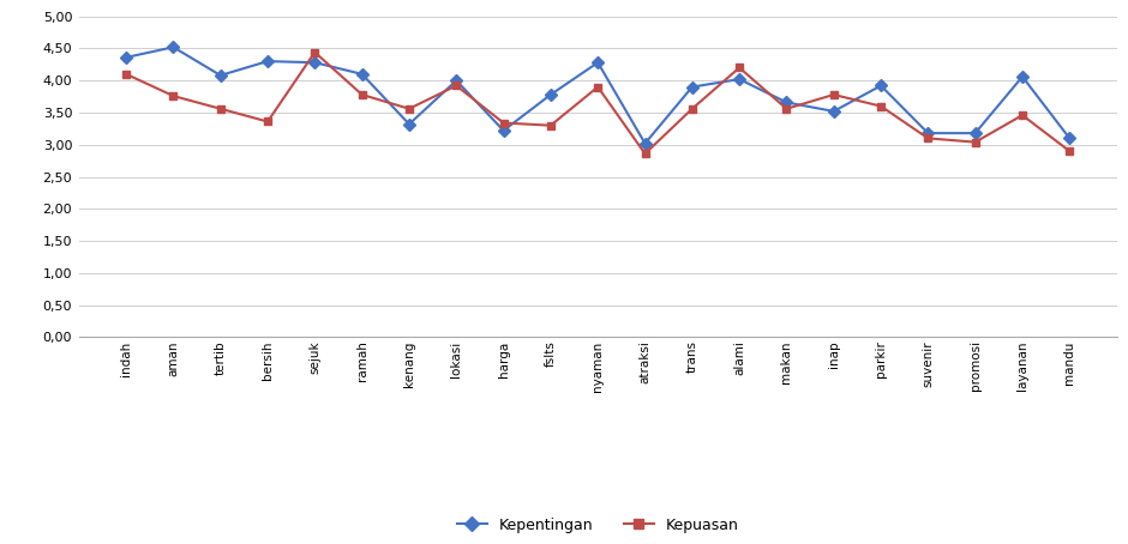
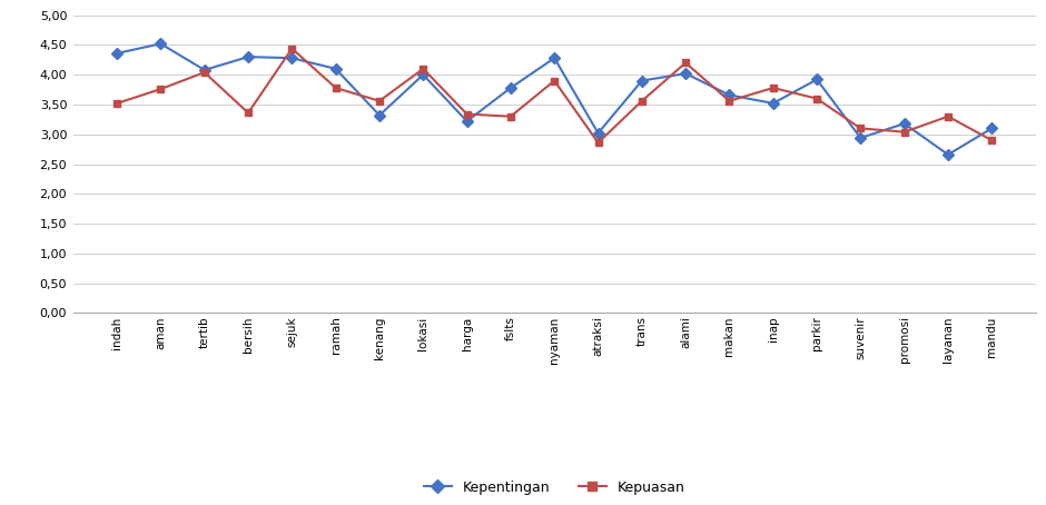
Kepuasan/indah: 4,10 -> 3,52
Kepuasan/tertib: 3,56 -> 4,04
Kepuasan/lokasi: 3,92 -> 4,10
Kepentingan/suvenir: 3,18 -> 2,94
Kepentingan/layanan: 4,06 -> 2,66
Kepuasan/layanan: 3,46 -> 3,30
